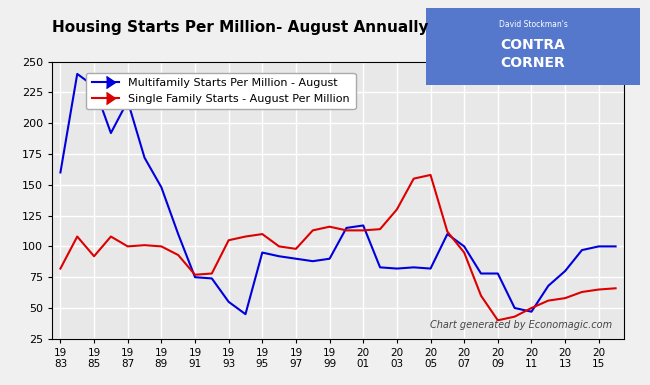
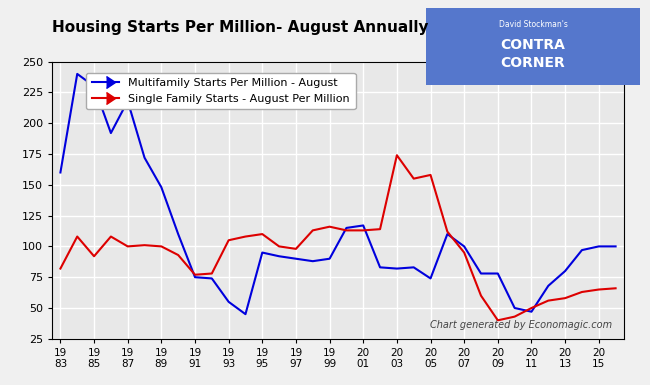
Single Family Starts - August Per Million/20 03: 130 -> 174
Multifamily Starts Per Million - August/20 05: 82 -> 74
